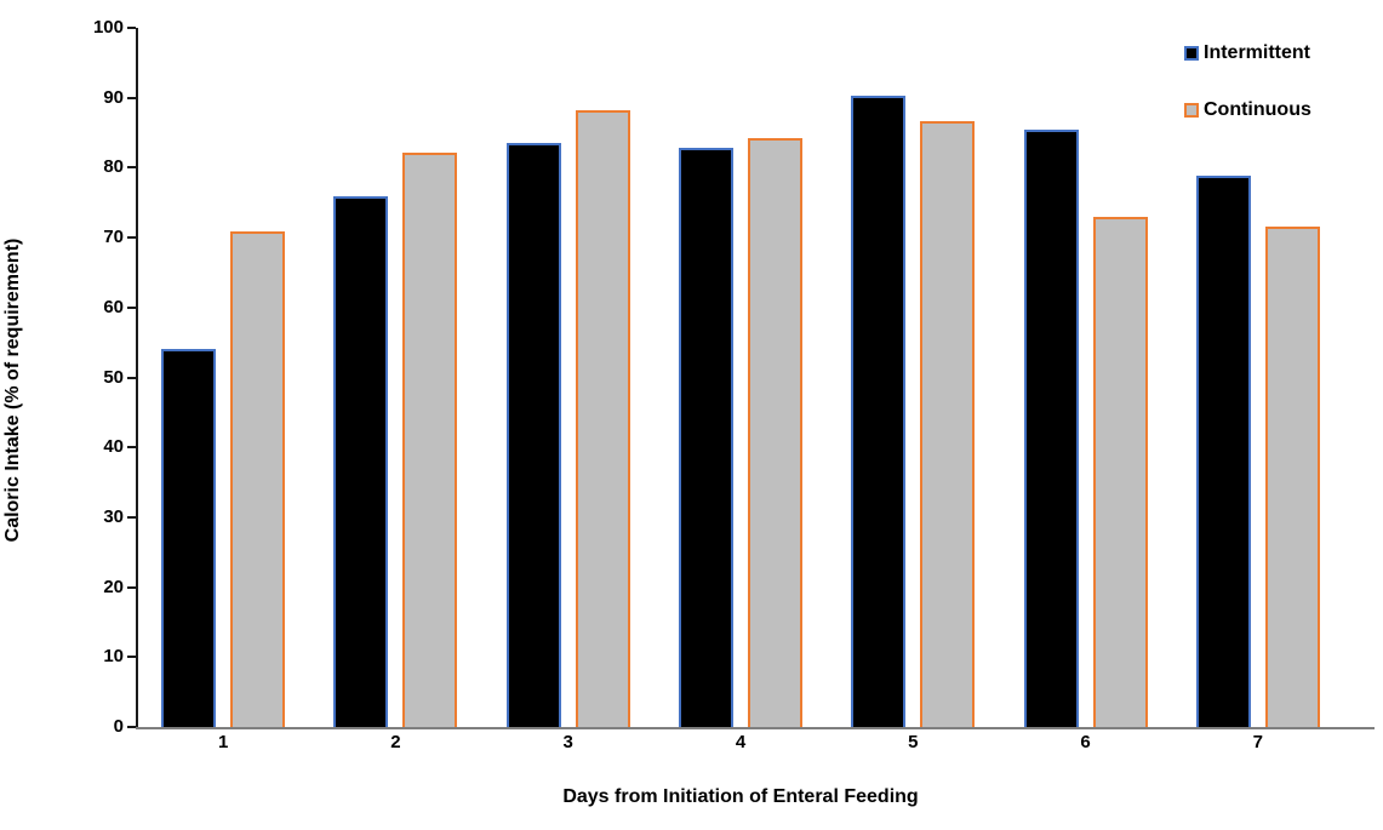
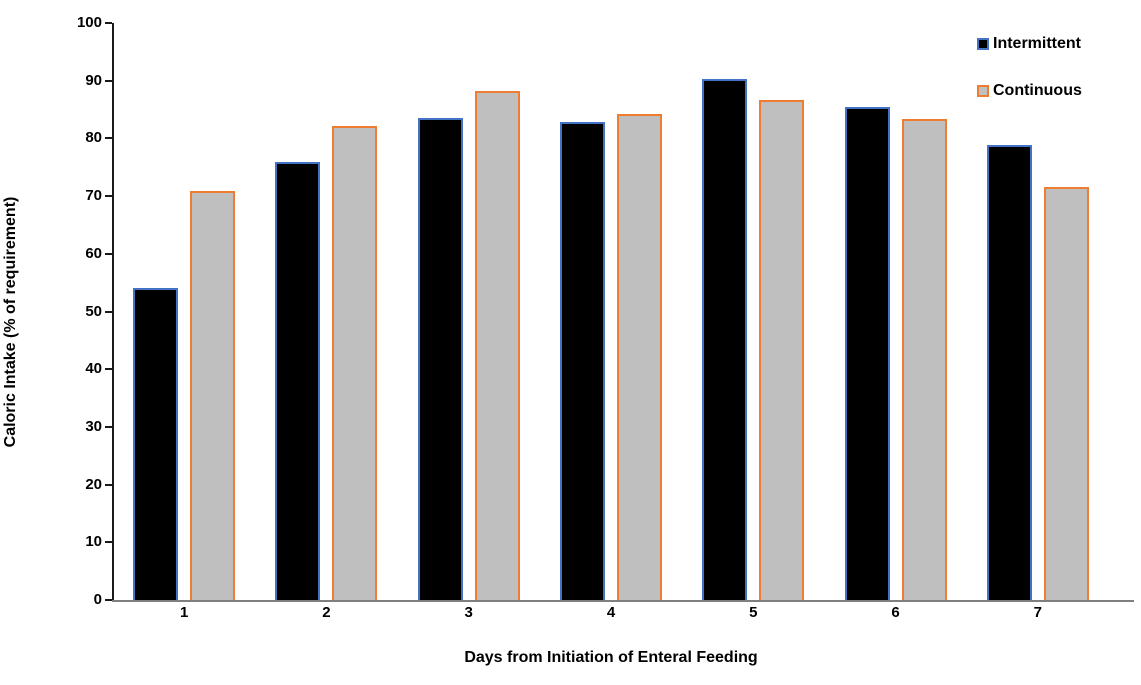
Continuous/6: 73 -> 83
